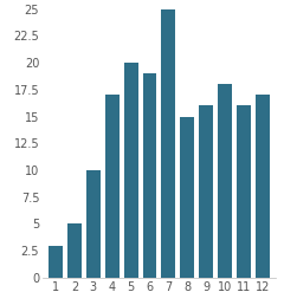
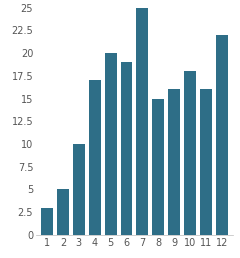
12: 17 -> 22
